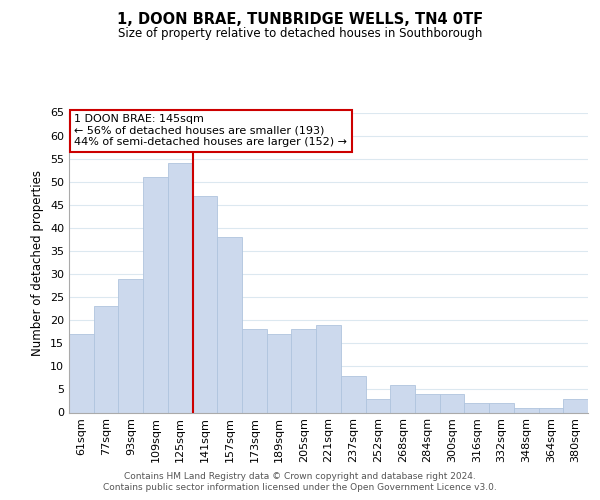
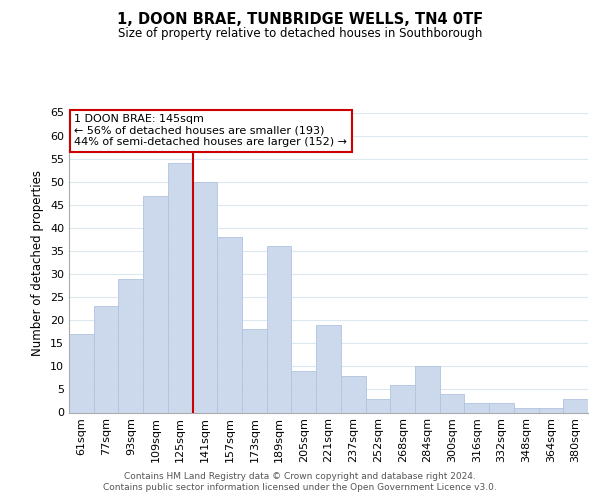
109sqm: 51 -> 47
141sqm: 47 -> 50
189sqm: 17 -> 36
205sqm: 18 -> 9
284sqm: 4 -> 10
